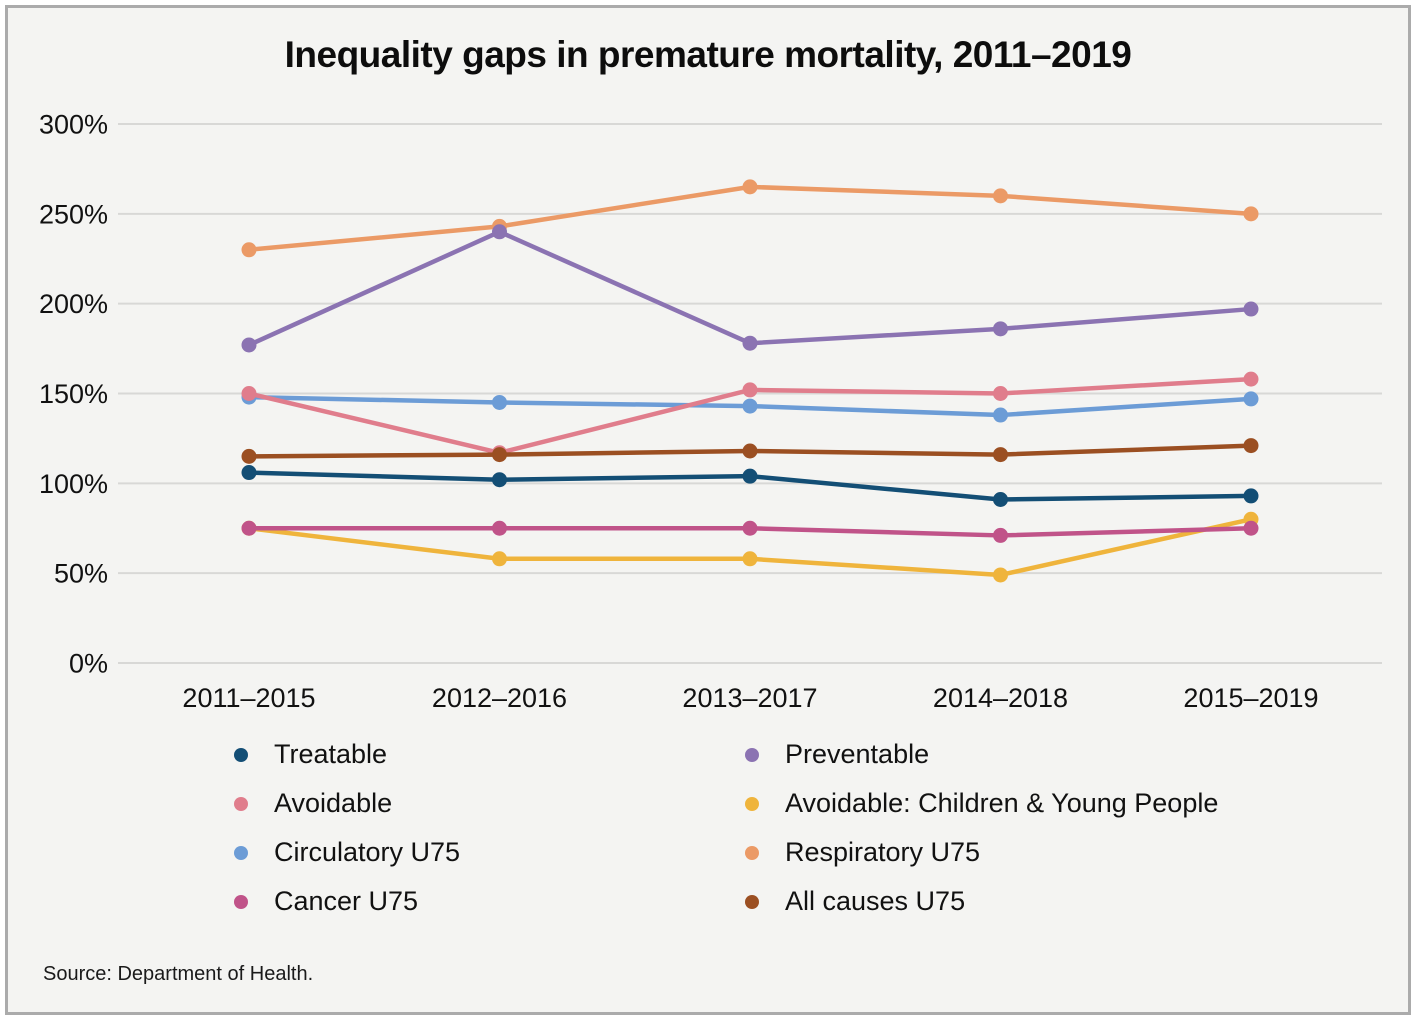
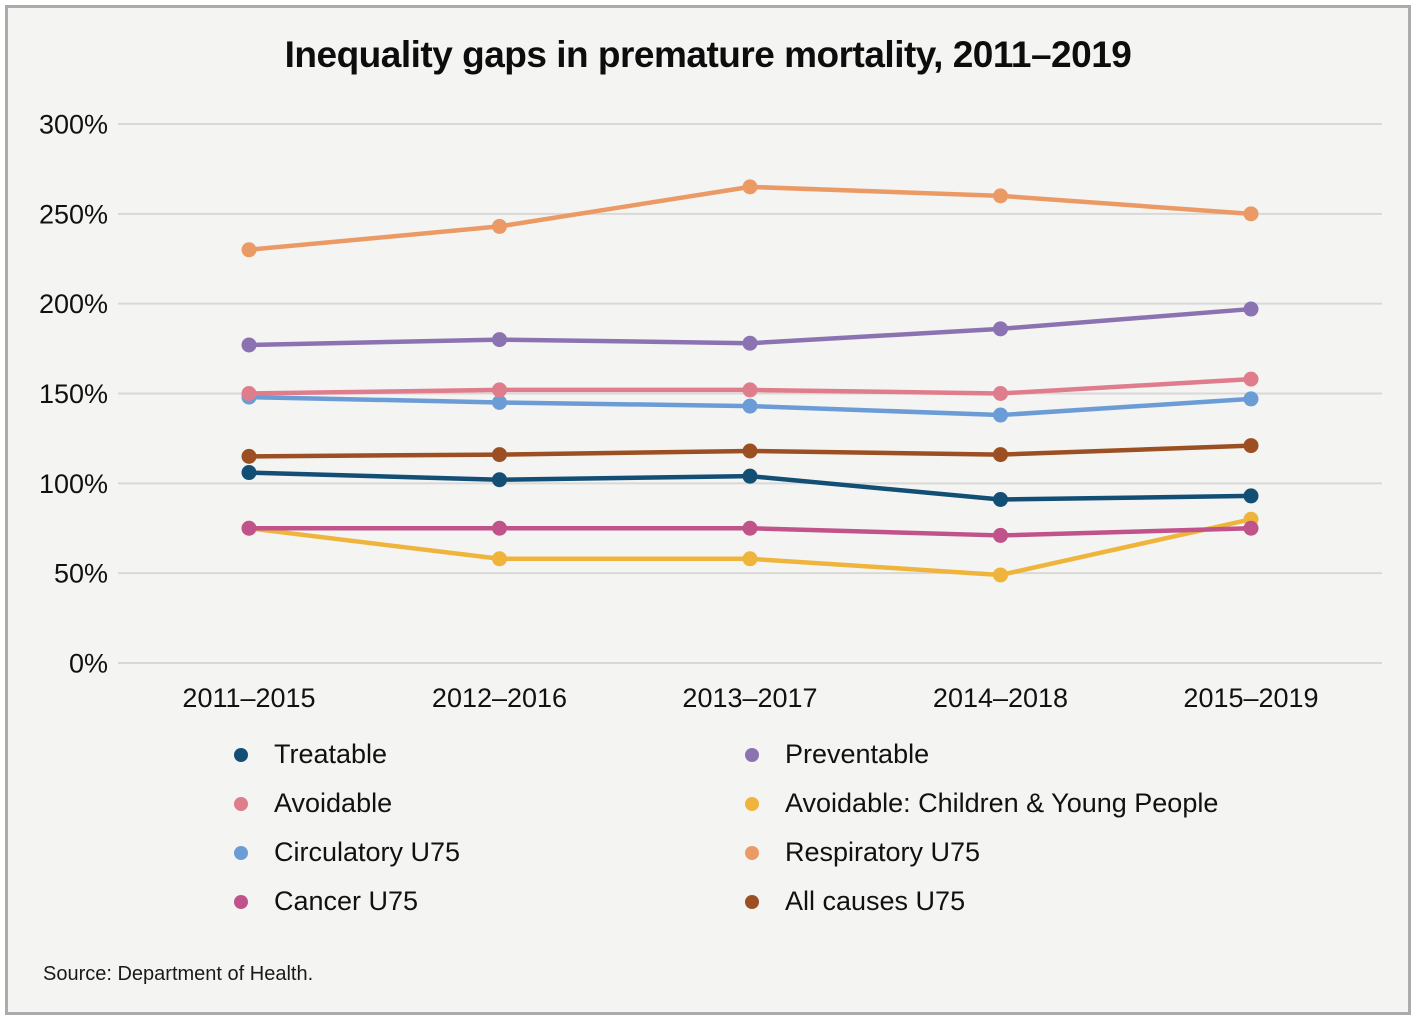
Preventable/2012–2016: 240% -> 180%
Avoidable/2012–2016: 117% -> 152%
